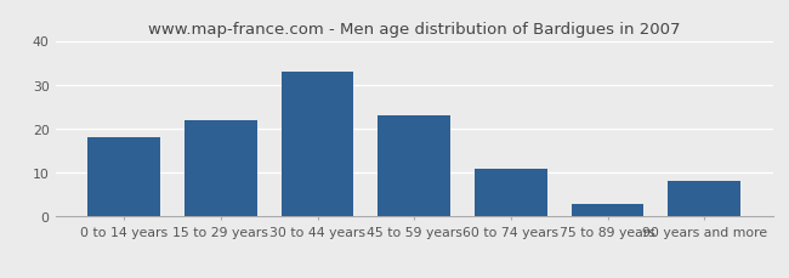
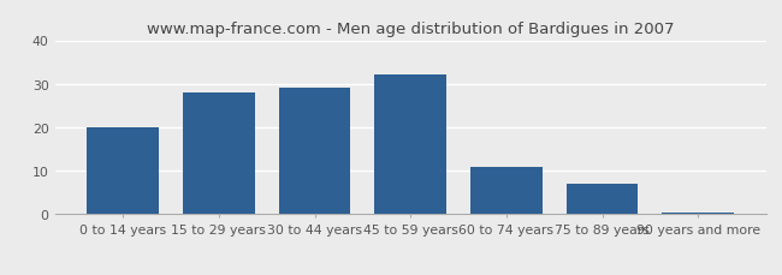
0 to 14 years: 18.0 -> 20.0
15 to 29 years: 22.0 -> 28.0
30 to 44 years: 33.0 -> 29.0
45 to 59 years: 23.0 -> 32.0
75 to 89 years: 3.0 -> 7.0
90 years and more: 8.0 -> 0.4
